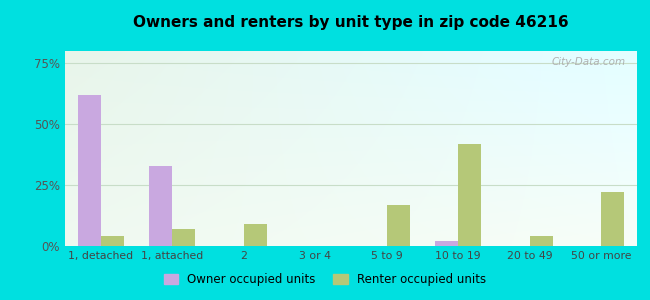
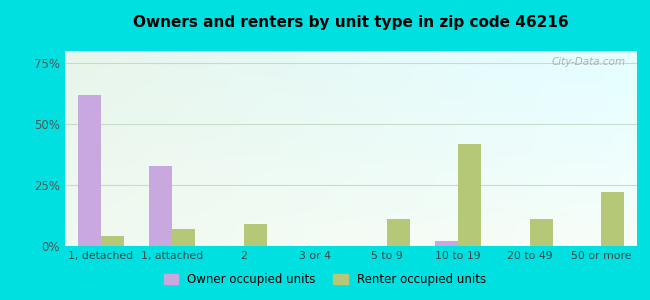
Renter occupied units/5 to 9: 17% -> 11%
Renter occupied units/20 to 49: 4% -> 11%
